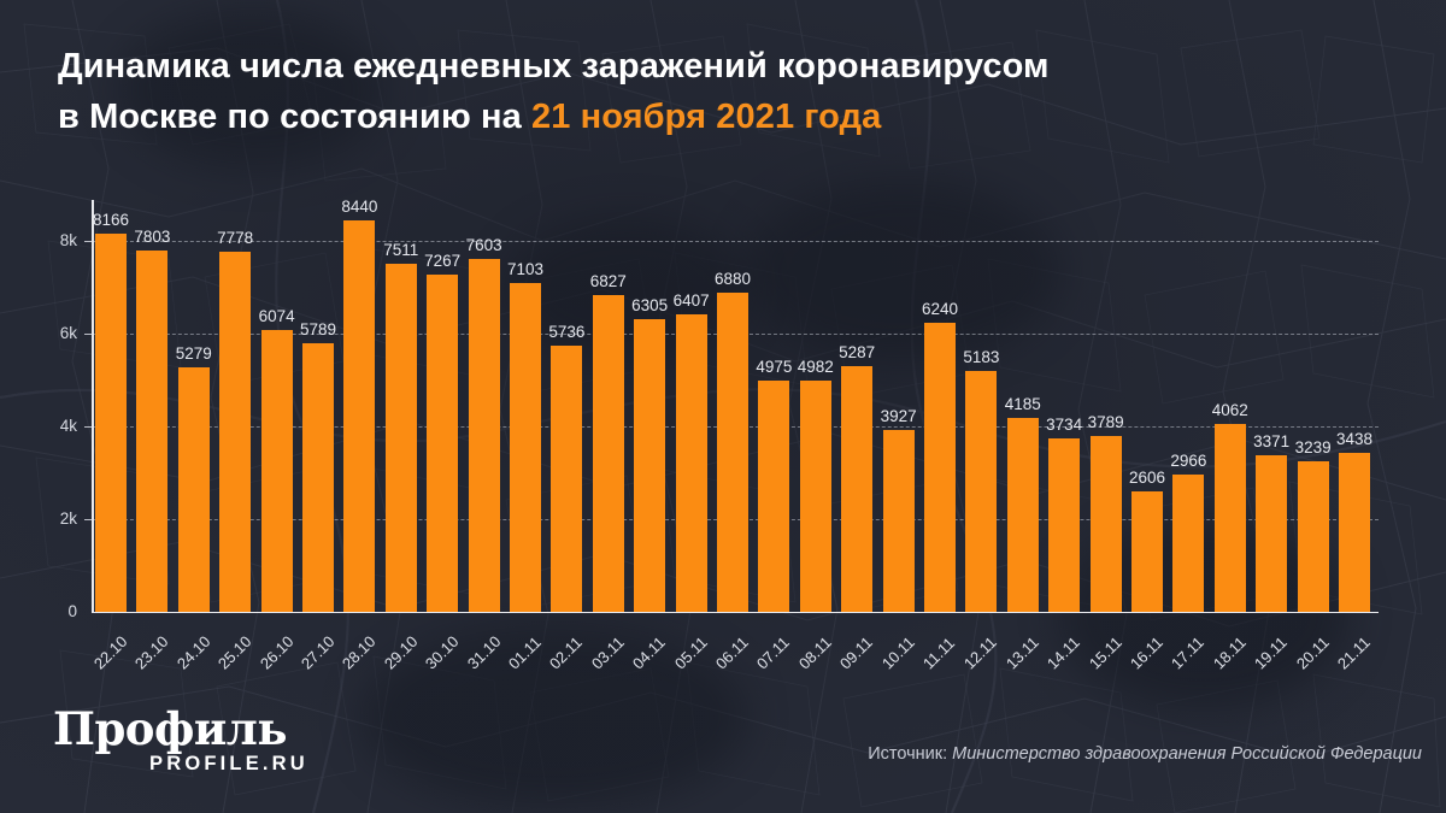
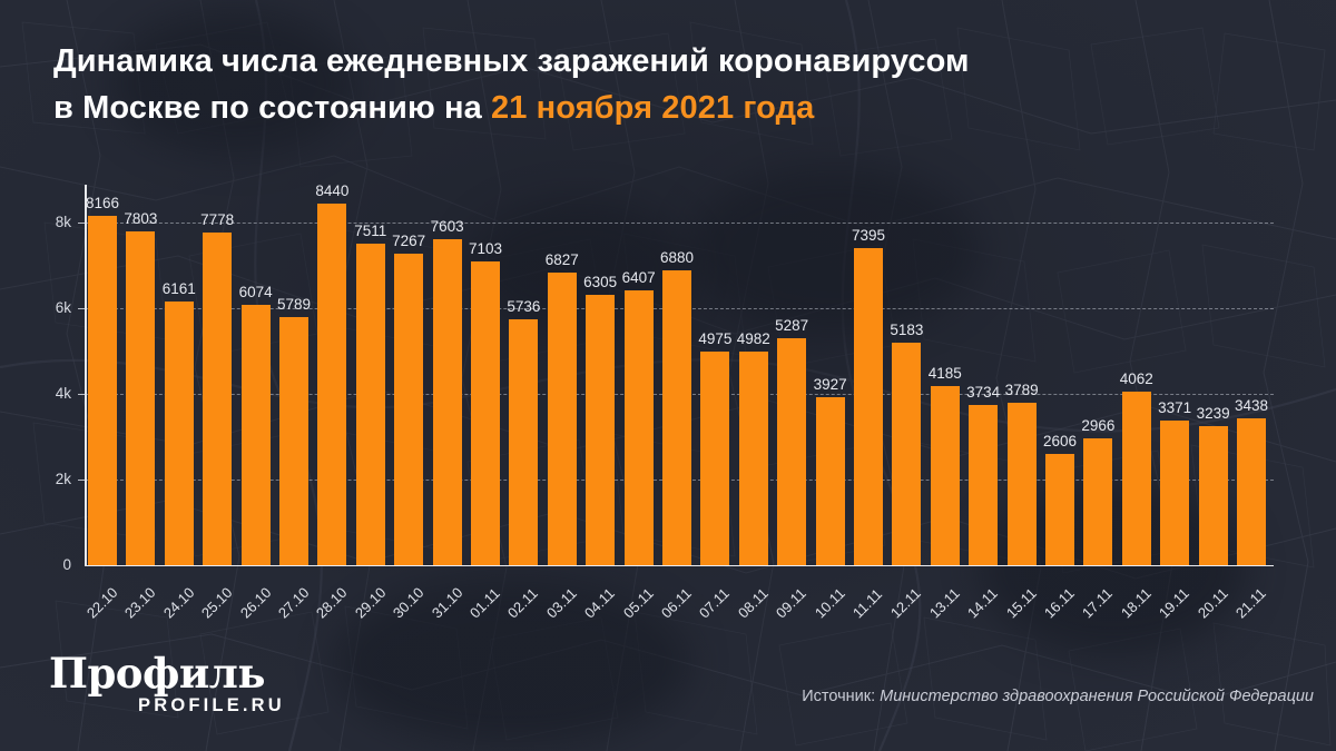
24.10: 5279 -> 6161
11.11: 6240 -> 7395
